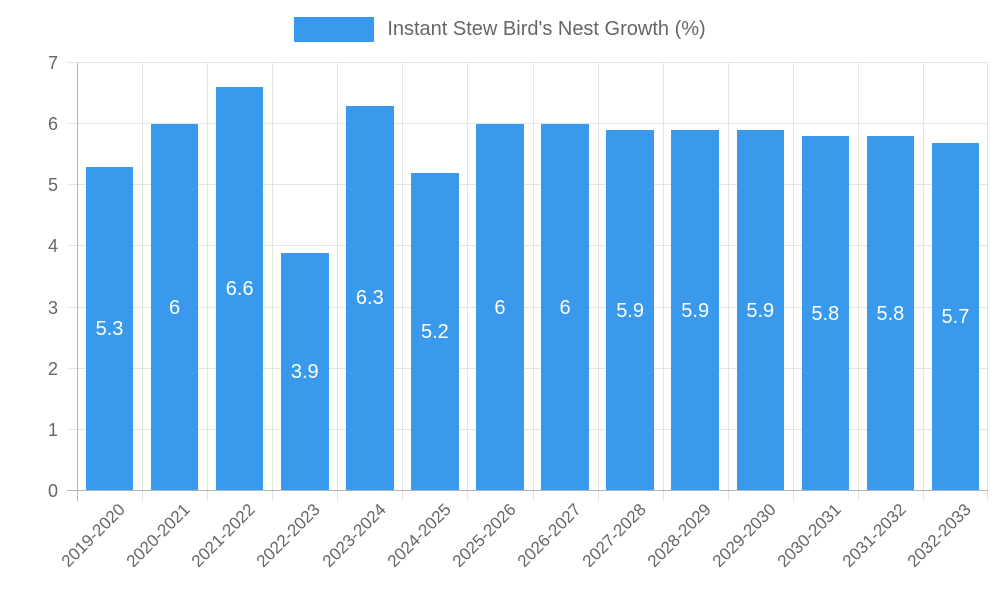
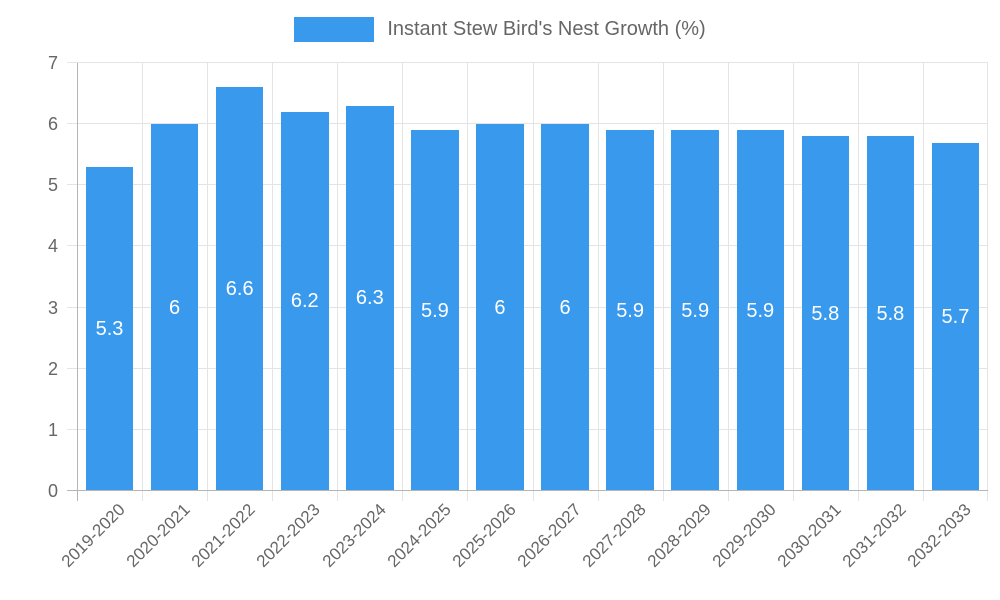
2022-2023: 3.9 -> 6.2
2024-2025: 5.2 -> 5.9
